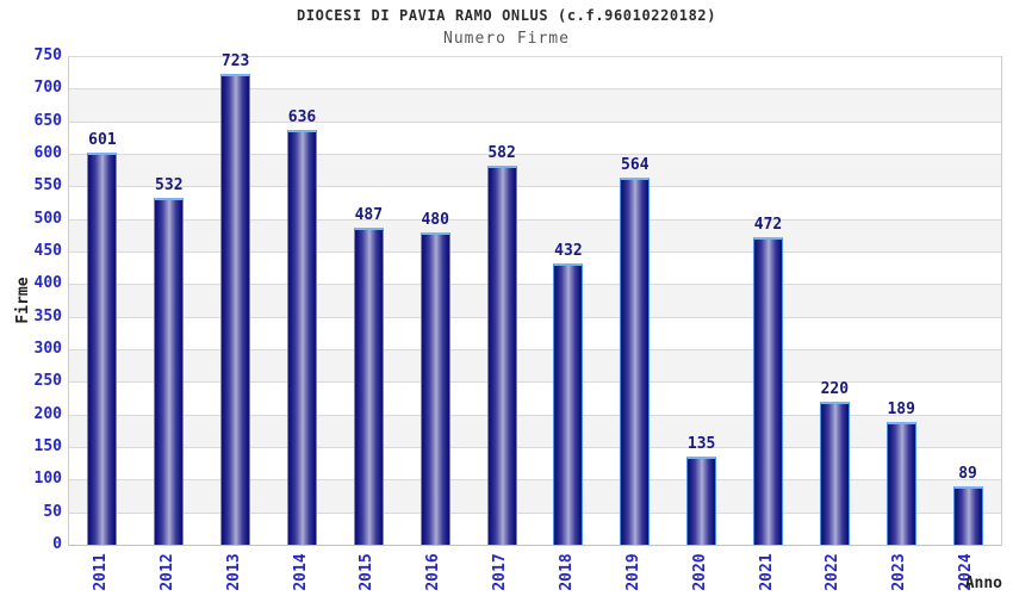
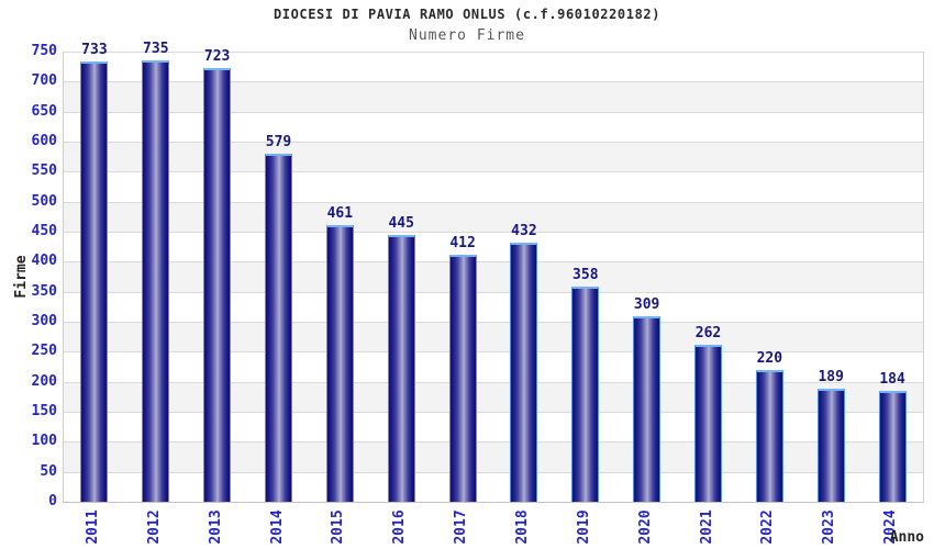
2011: 601 -> 733
2012: 532 -> 735
2014: 636 -> 579
2015: 487 -> 461
2016: 480 -> 445
2017: 582 -> 412
2019: 564 -> 358
2020: 135 -> 309
2021: 472 -> 262
2024: 89 -> 184
